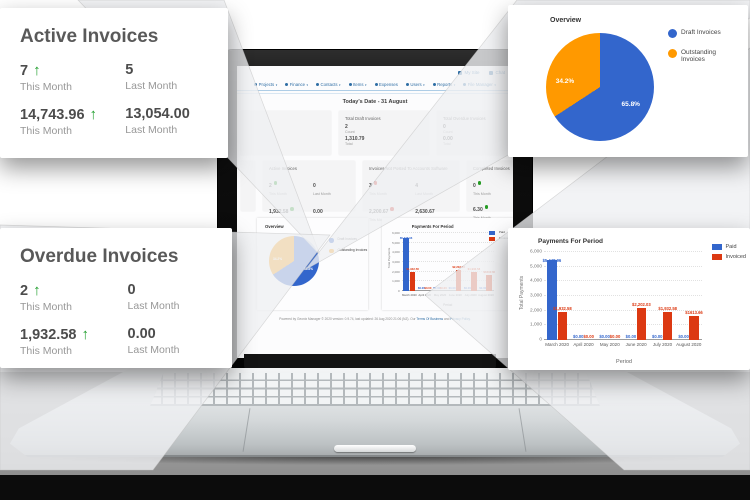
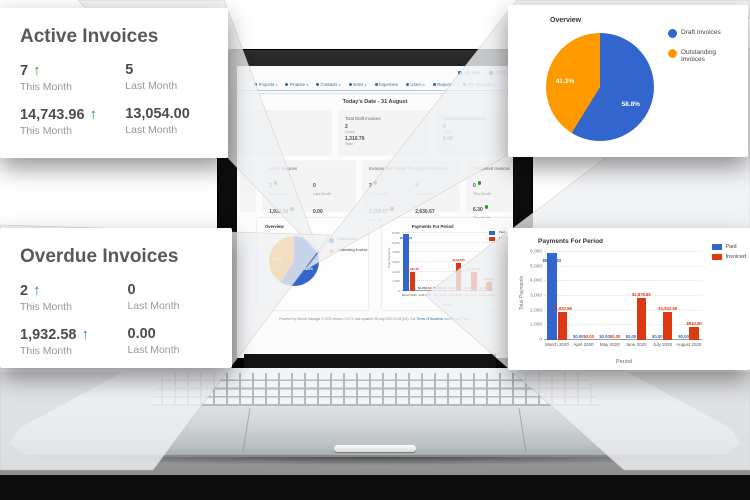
Overview/Draft Invoices: 65.8% -> 58.8%
Overview/Outstanding Invoices: 34.2% -> 41.2%
Payments For Period/Paid/March 2020: $5,448.96 -> $5,899.62
Payments For Period/Invoiced/June 2020: $2,202.03 -> $2,878.85
Payments For Period/Invoiced/August 2020: $1613.66 -> $910.00
